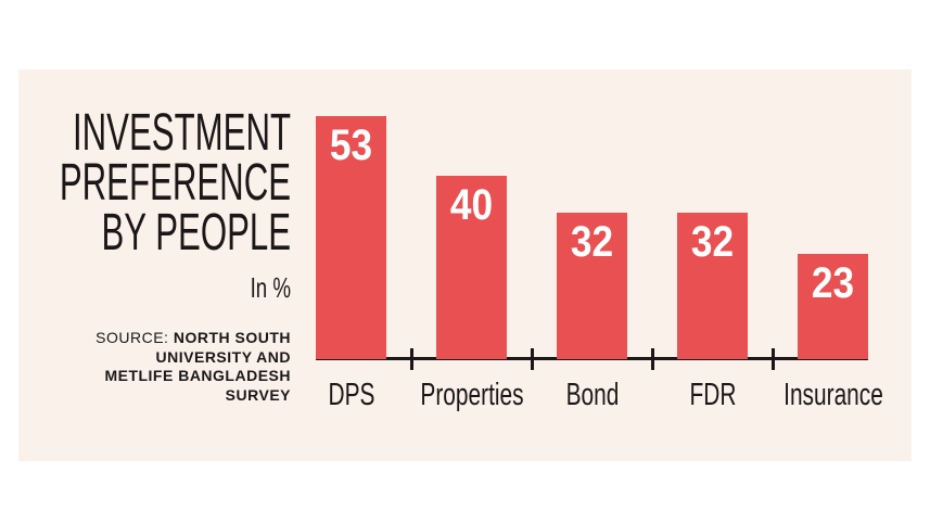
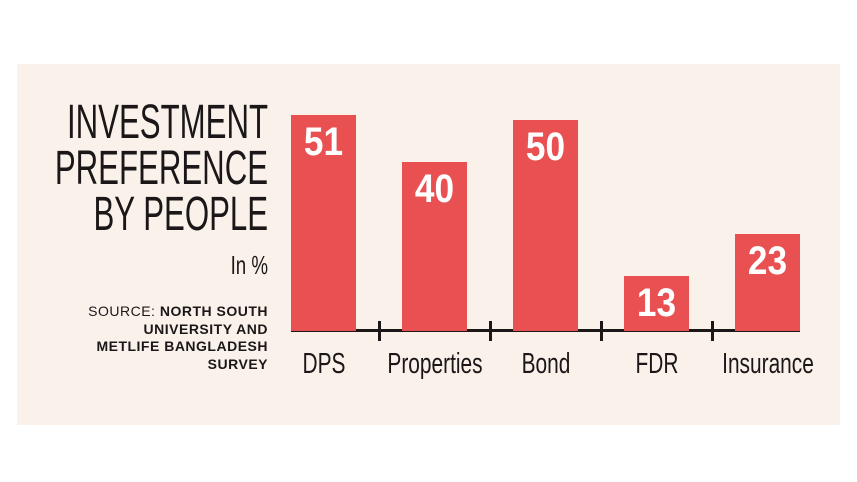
DPS: 53 -> 51
Bond: 32 -> 50
FDR: 32 -> 13
